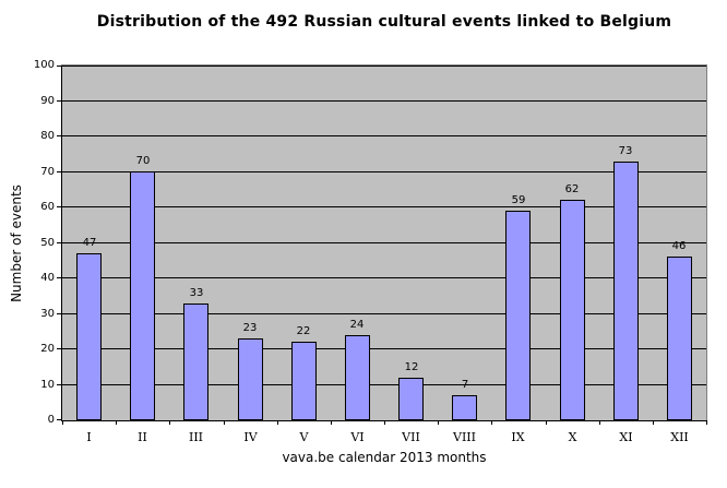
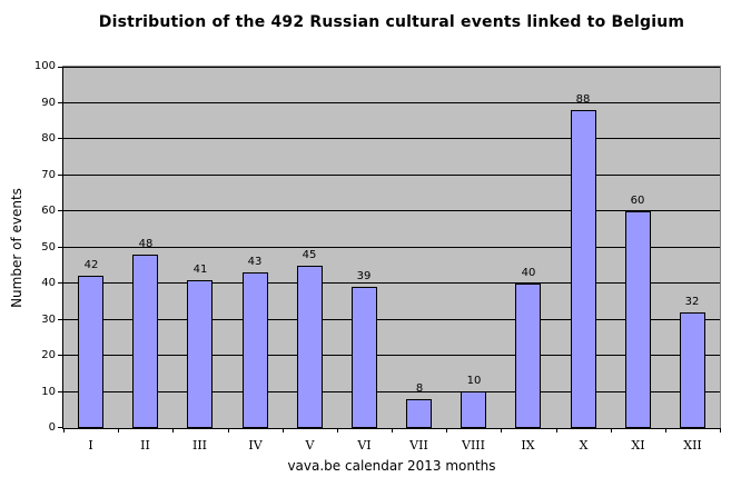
I: 47 -> 42
II: 70 -> 48
III: 33 -> 41
IV: 23 -> 43
V: 22 -> 45
VI: 24 -> 39
VII: 12 -> 8
VIII: 7 -> 10
IX: 59 -> 40
X: 62 -> 88
XI: 73 -> 60
XII: 46 -> 32
